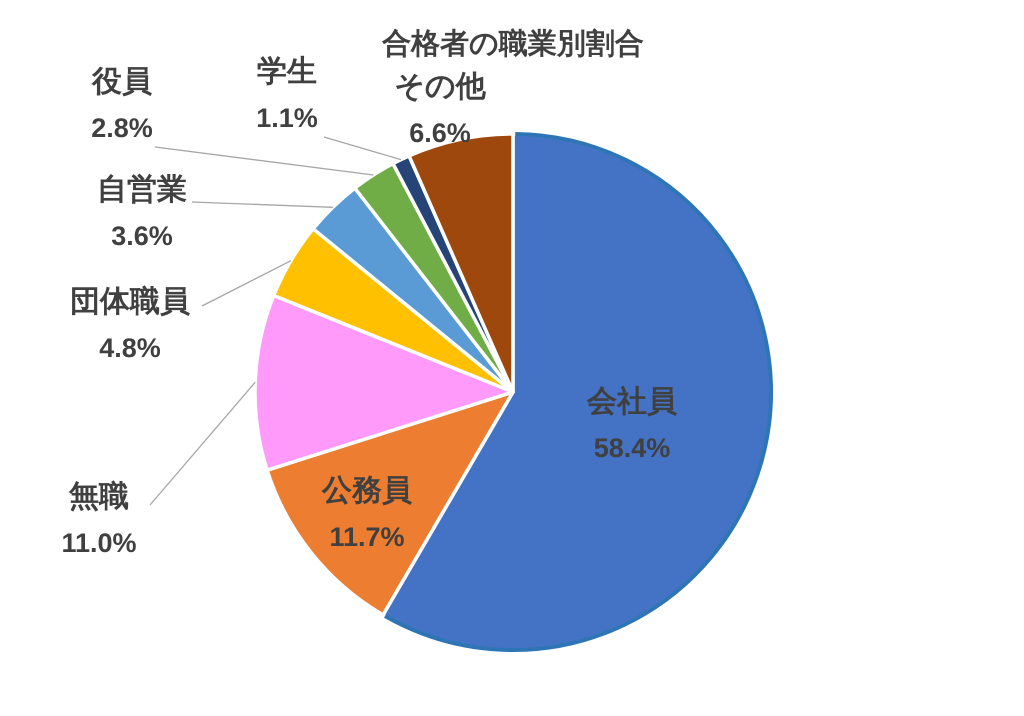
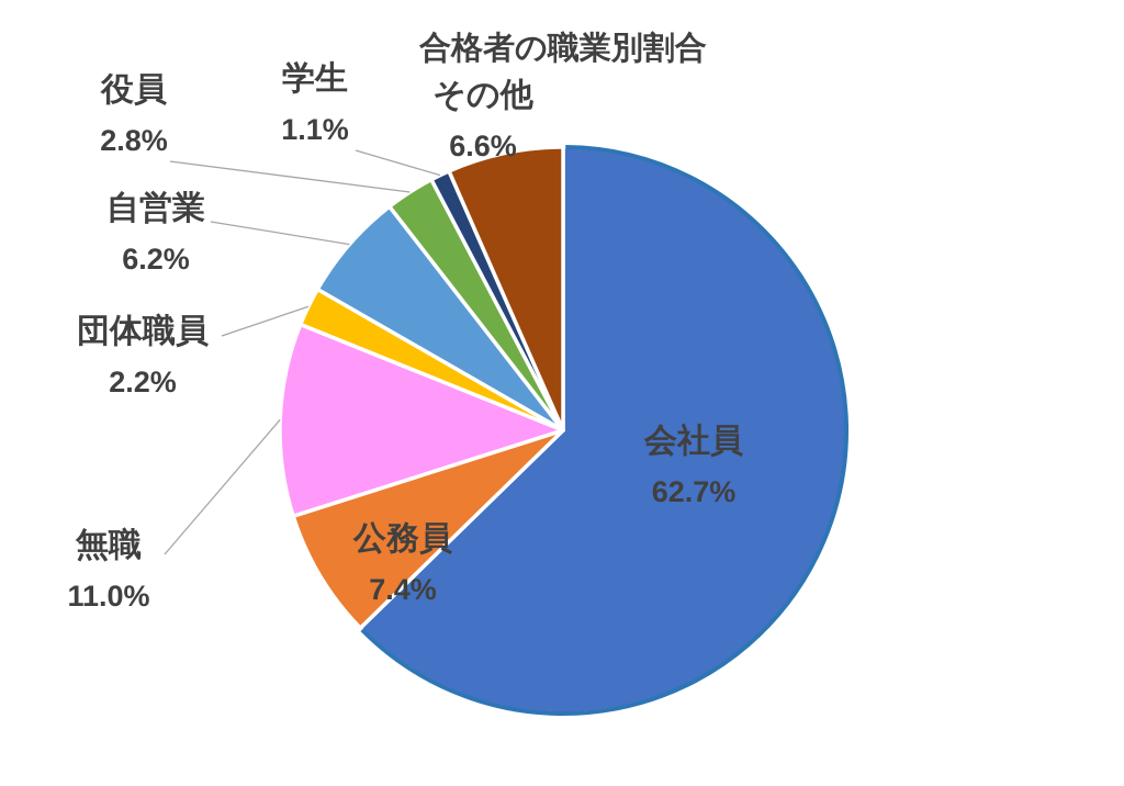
会社員: 58.4% -> 62.7%
公務員: 11.7% -> 7.4%
団体職員: 4.8% -> 2.2%
自営業: 3.6% -> 6.2%
